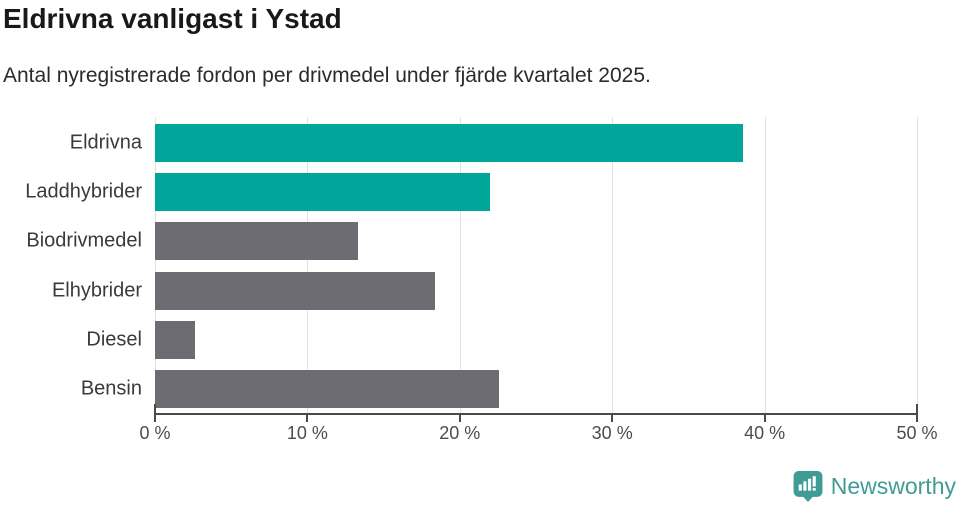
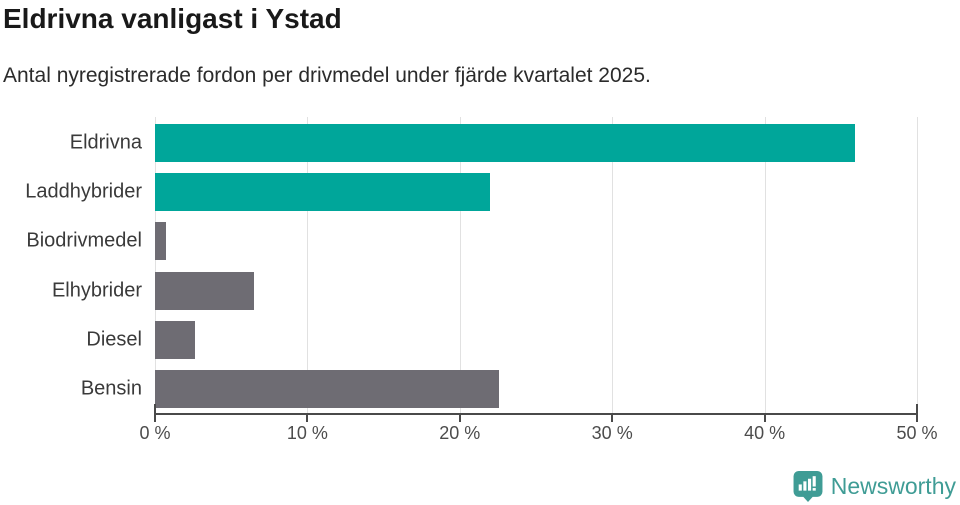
Eldrivna: 38.6% -> 45.9%
Biodrivmedel: 13.3% -> 0.7%
Elhybrider: 18.4% -> 6.5%
